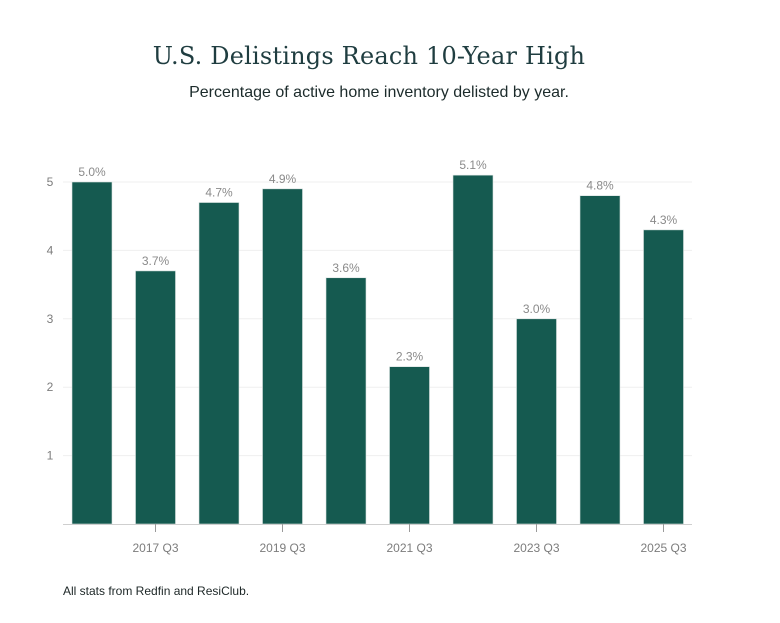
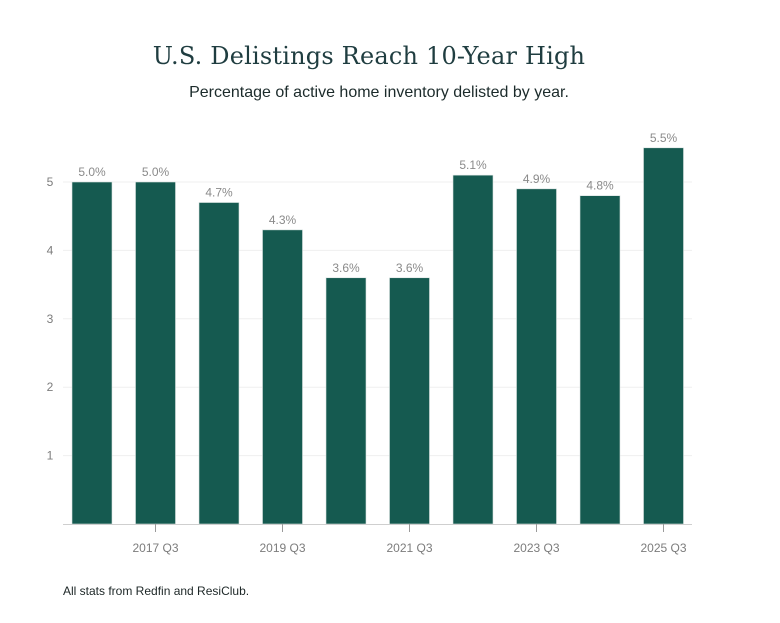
2017 Q3: 3.7% -> 5.0%
2019 Q3: 4.9% -> 4.3%
2021 Q3: 2.3% -> 3.6%
2023 Q3: 3.0% -> 4.9%
2025 Q3: 4.3% -> 5.5%
